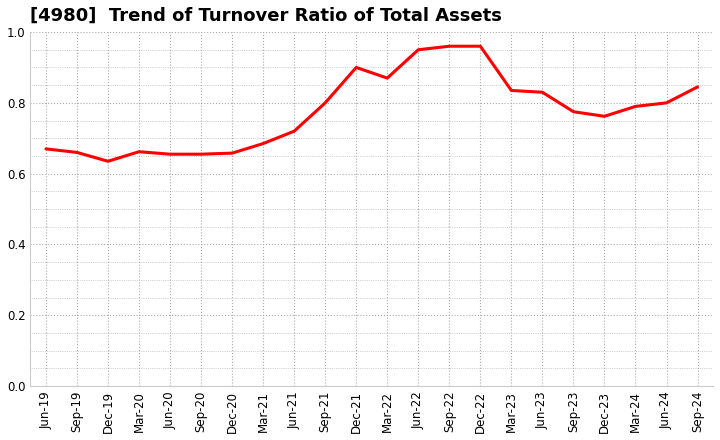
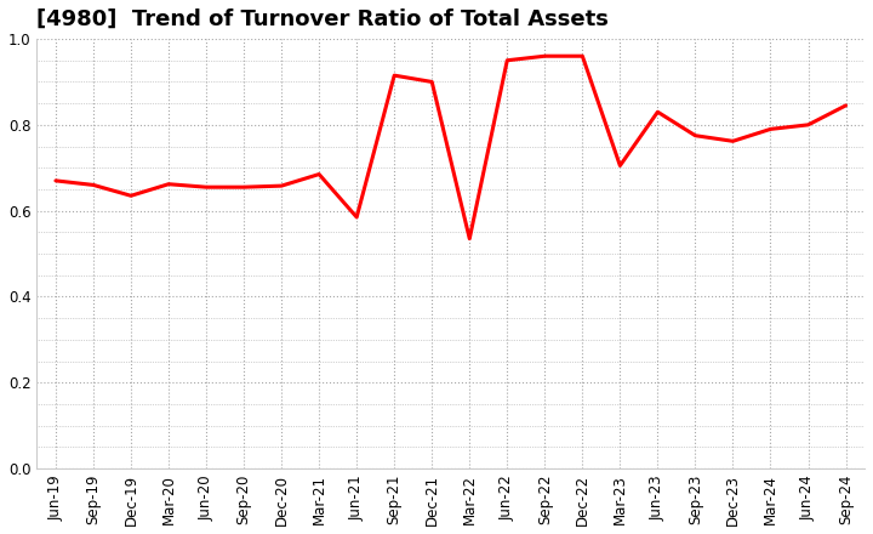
Jun-21: 0.720 -> 0.585
Sep-21: 0.800 -> 0.915
Mar-22: 0.870 -> 0.535
Mar-23: 0.835 -> 0.705
